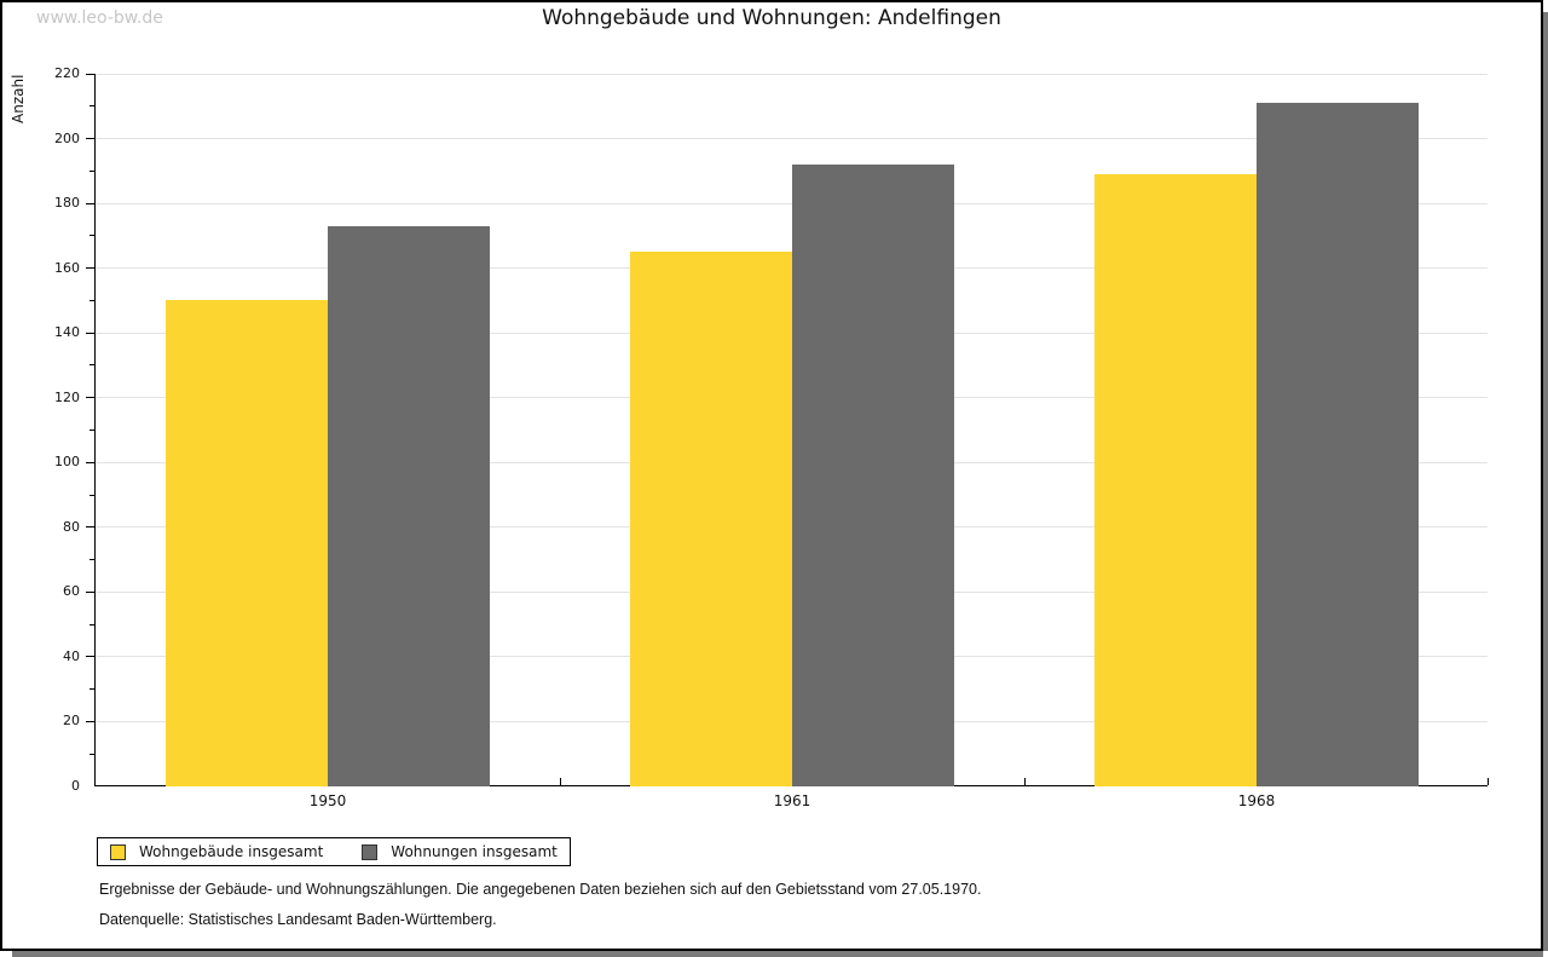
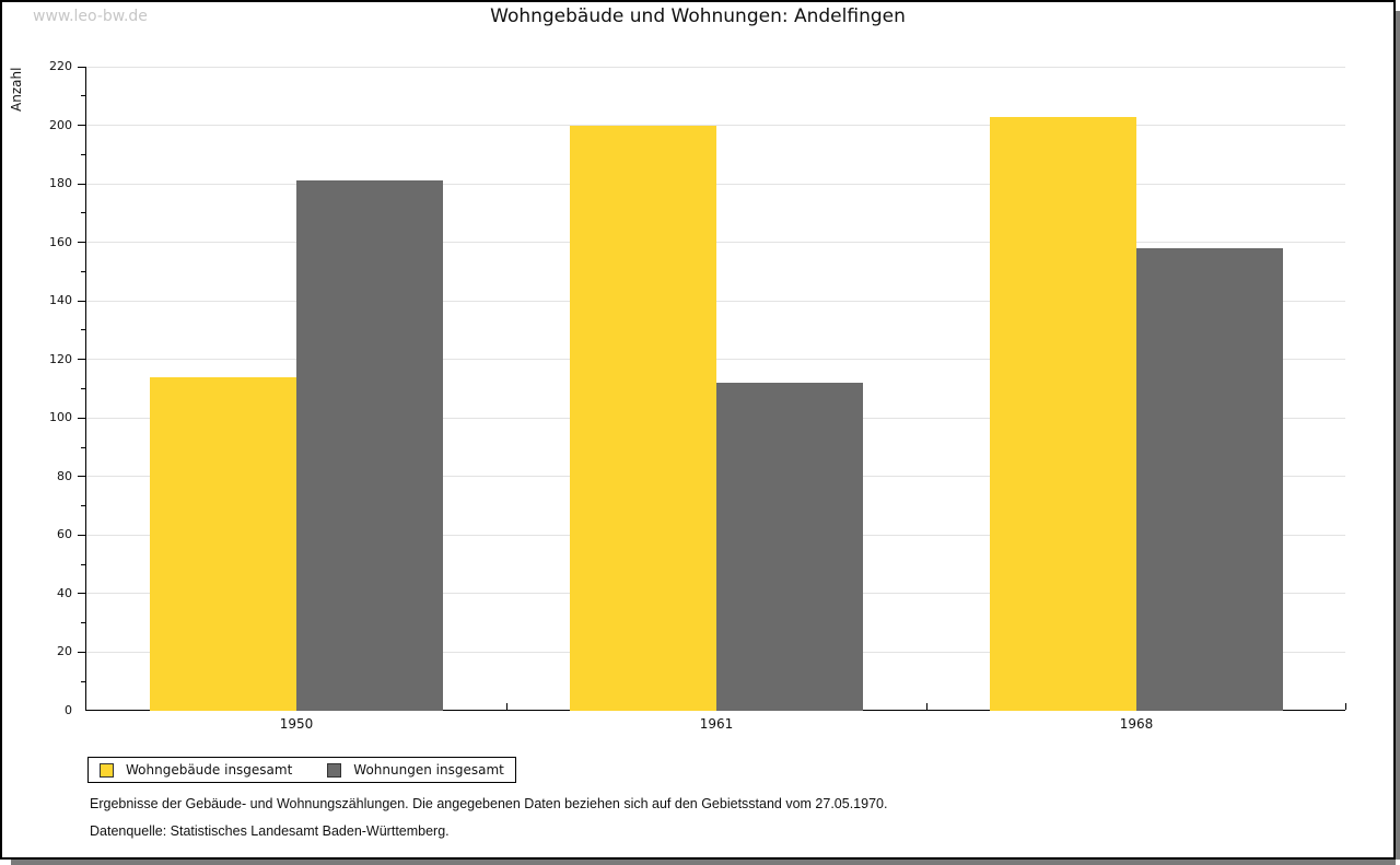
Wohngebäude insgesamt/1950: 150 -> 114
Wohnungen insgesamt/1950: 173 -> 181
Wohngebäude insgesamt/1961: 165 -> 200
Wohnungen insgesamt/1961: 192 -> 112
Wohngebäude insgesamt/1968: 189 -> 203
Wohnungen insgesamt/1968: 211 -> 158
